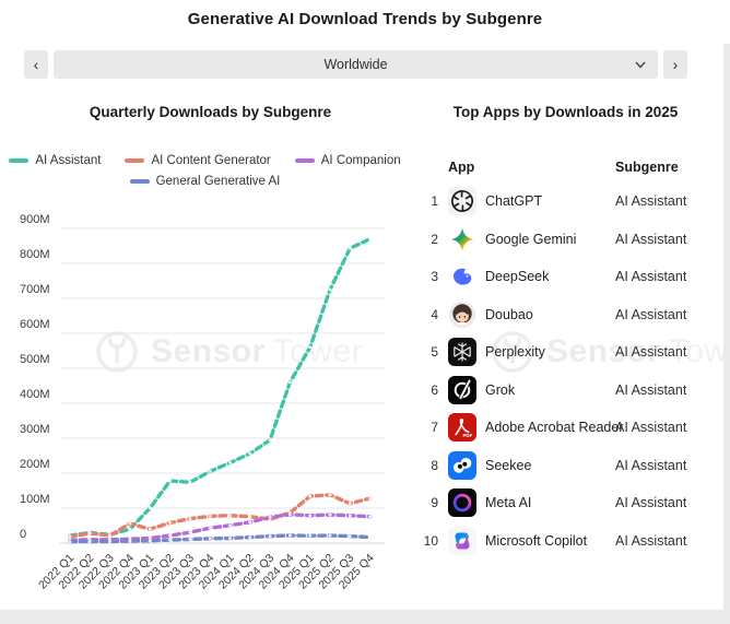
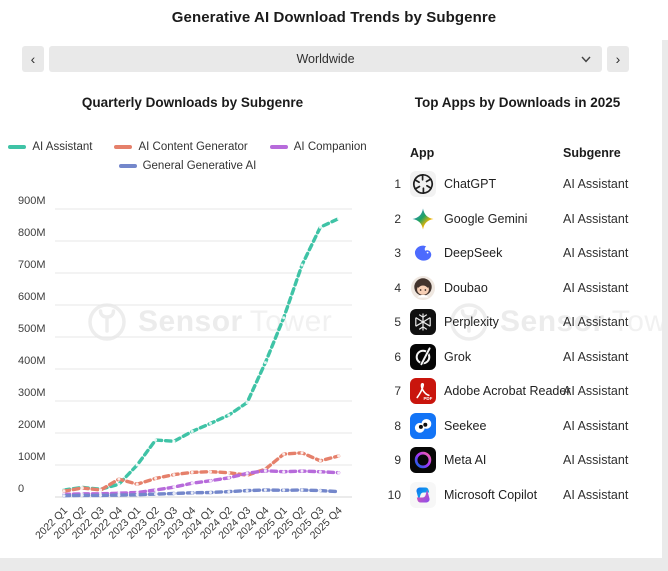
AI Assistant/2024 Q4: 460M -> 420M
